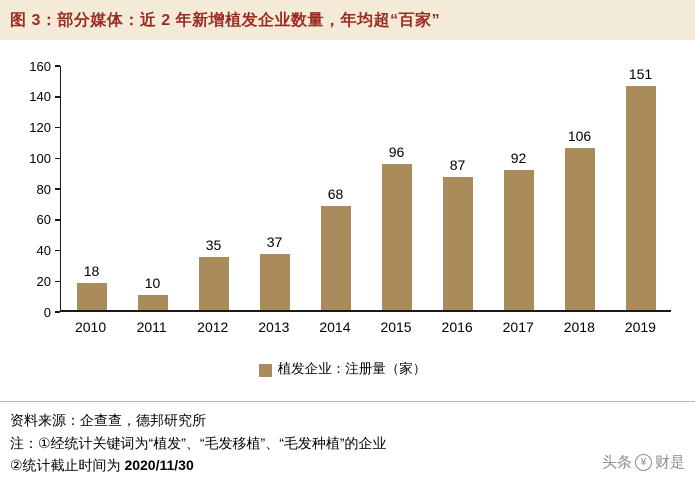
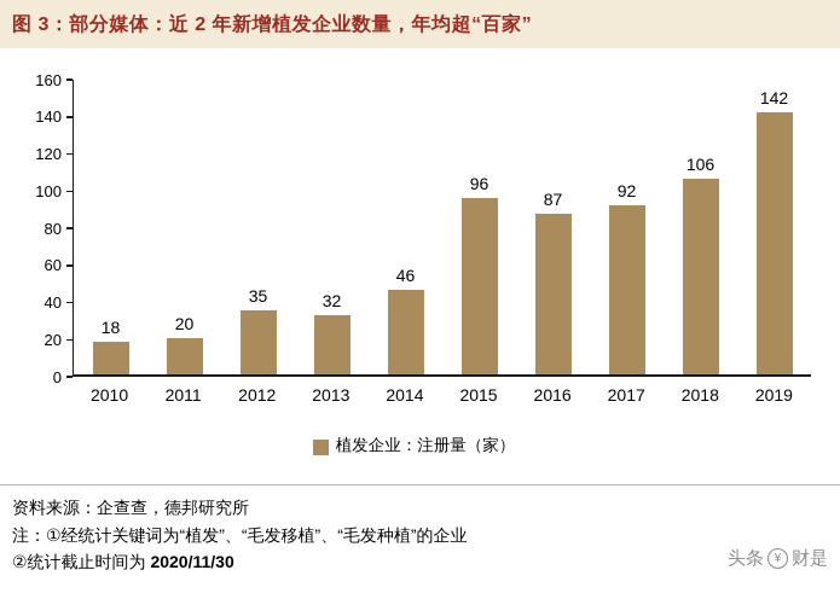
2011: 10 -> 20
2013: 37 -> 32
2014: 68 -> 46
2019: 151 -> 142
